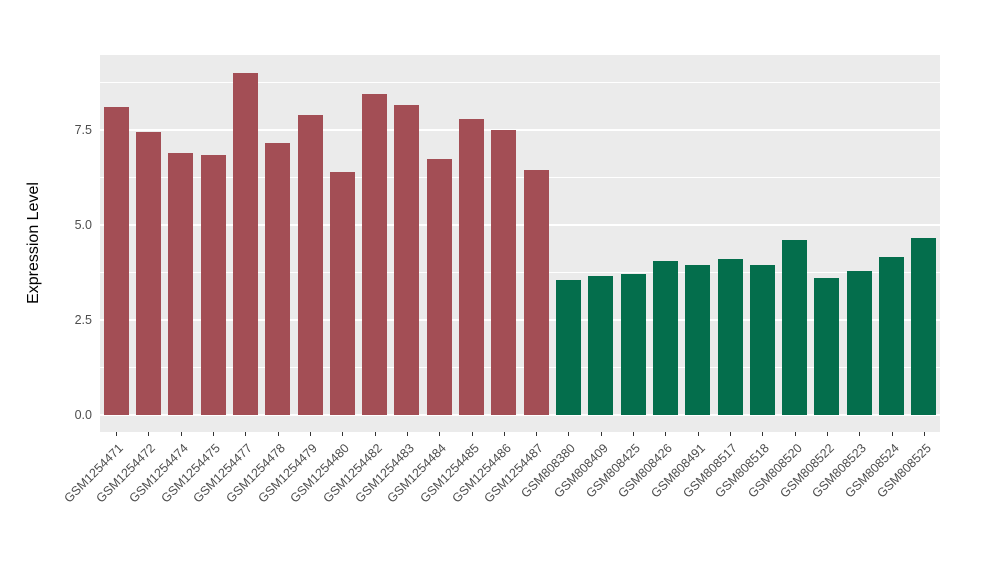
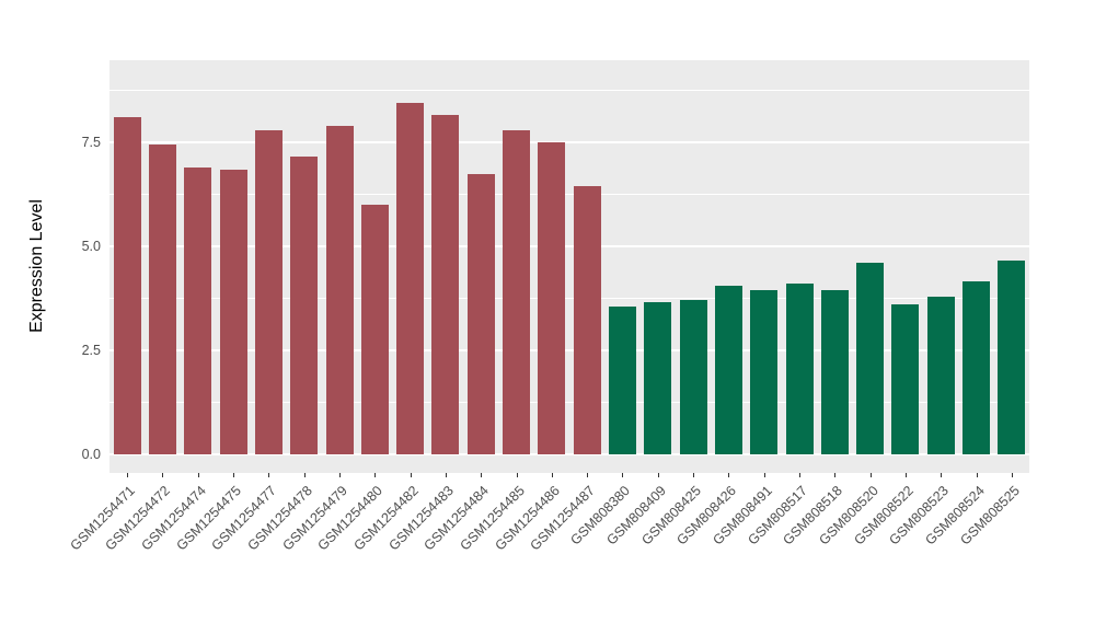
GSM1254477: 9.0 -> 7.8
GSM1254480: 6.4 -> 6.0
